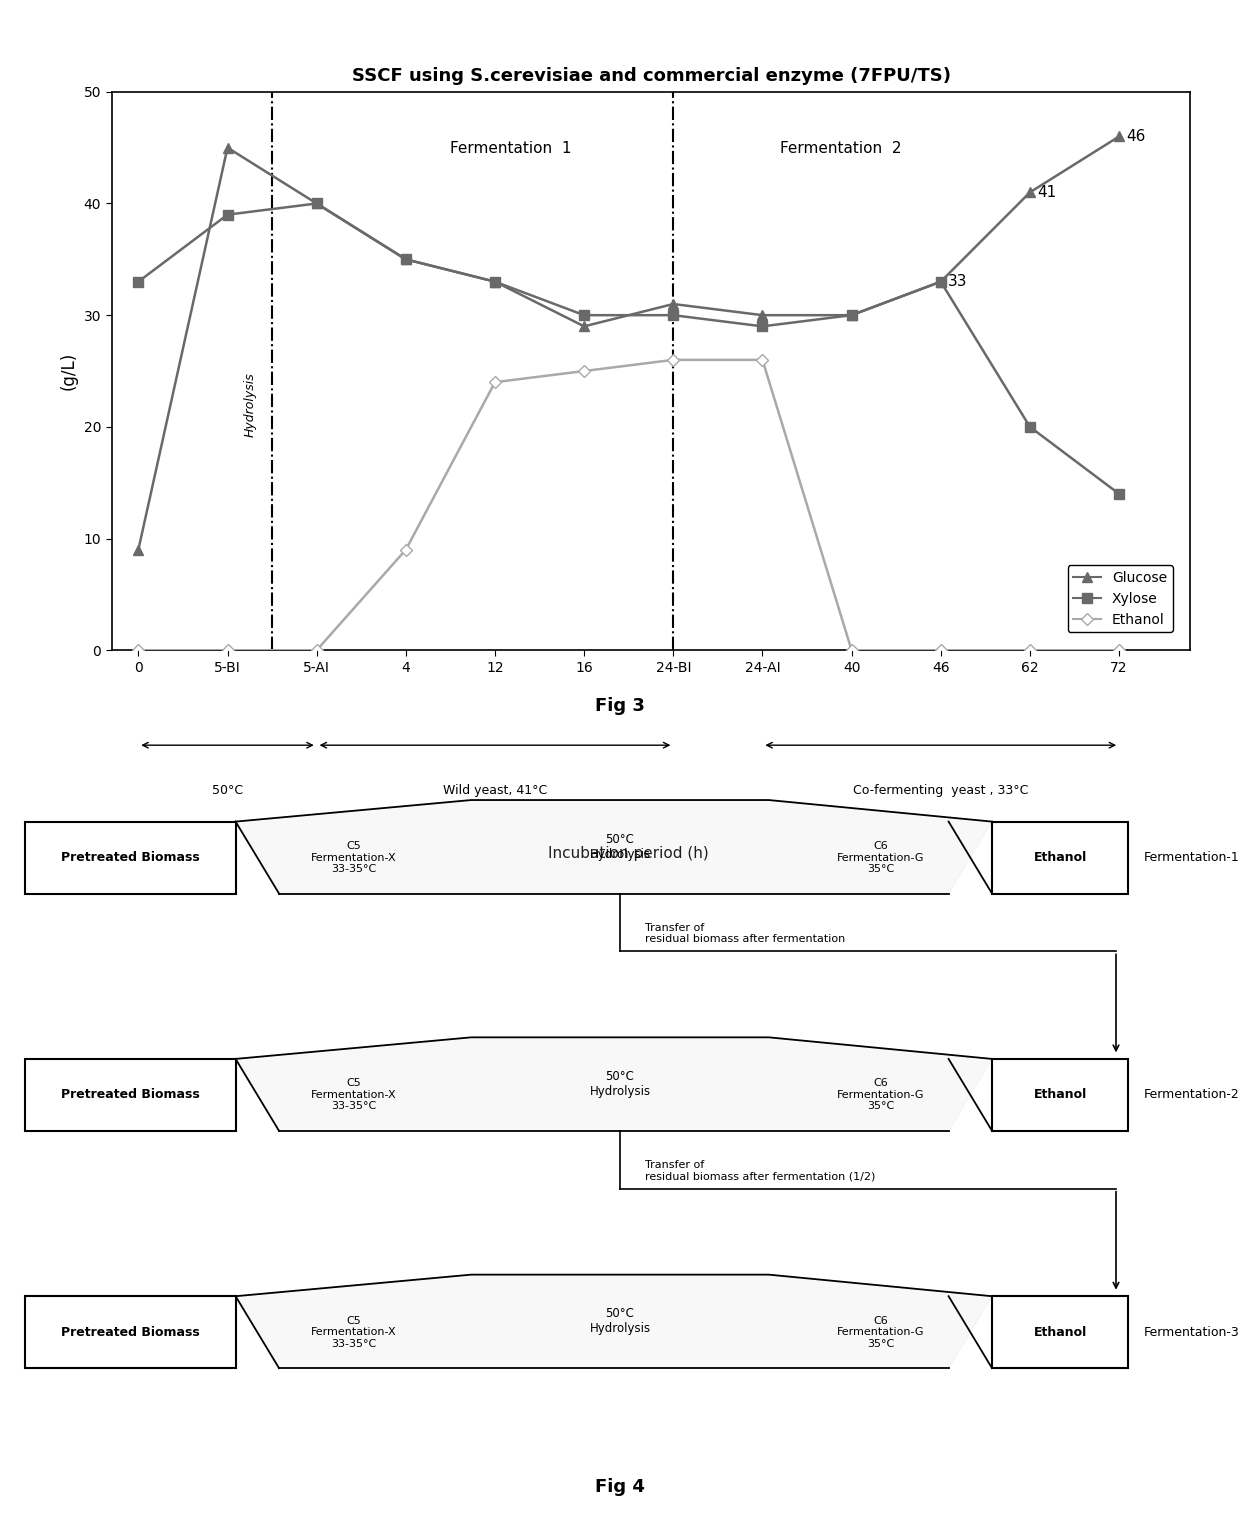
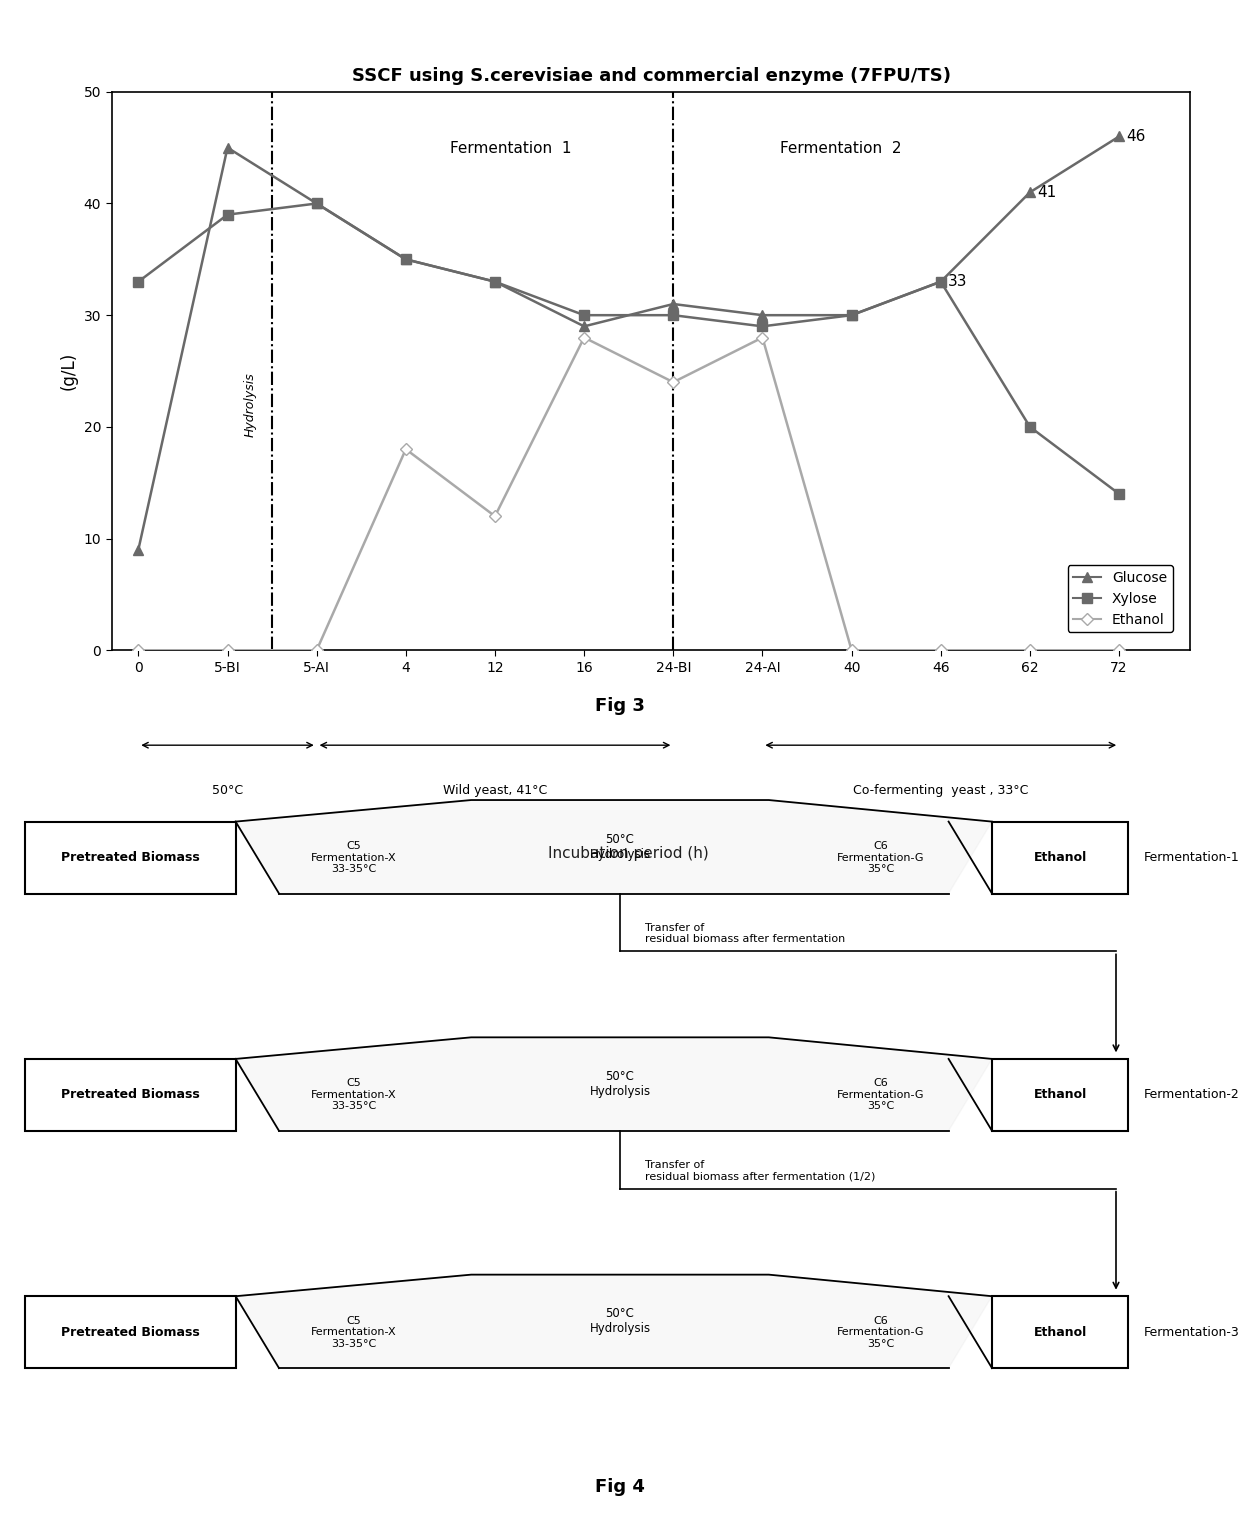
SSCF using S.cerevisiae and commercial enzyme (7FPU/TS)/Ethanol/4: 9 -> 18
SSCF using S.cerevisiae and commercial enzyme (7FPU/TS)/Ethanol/12: 24 -> 12
SSCF using S.cerevisiae and commercial enzyme (7FPU/TS)/Ethanol/16: 25 -> 28
SSCF using S.cerevisiae and commercial enzyme (7FPU/TS)/Ethanol/24-BI: 26 -> 24
SSCF using S.cerevisiae and commercial enzyme (7FPU/TS)/Ethanol/24-AI: 26 -> 28
